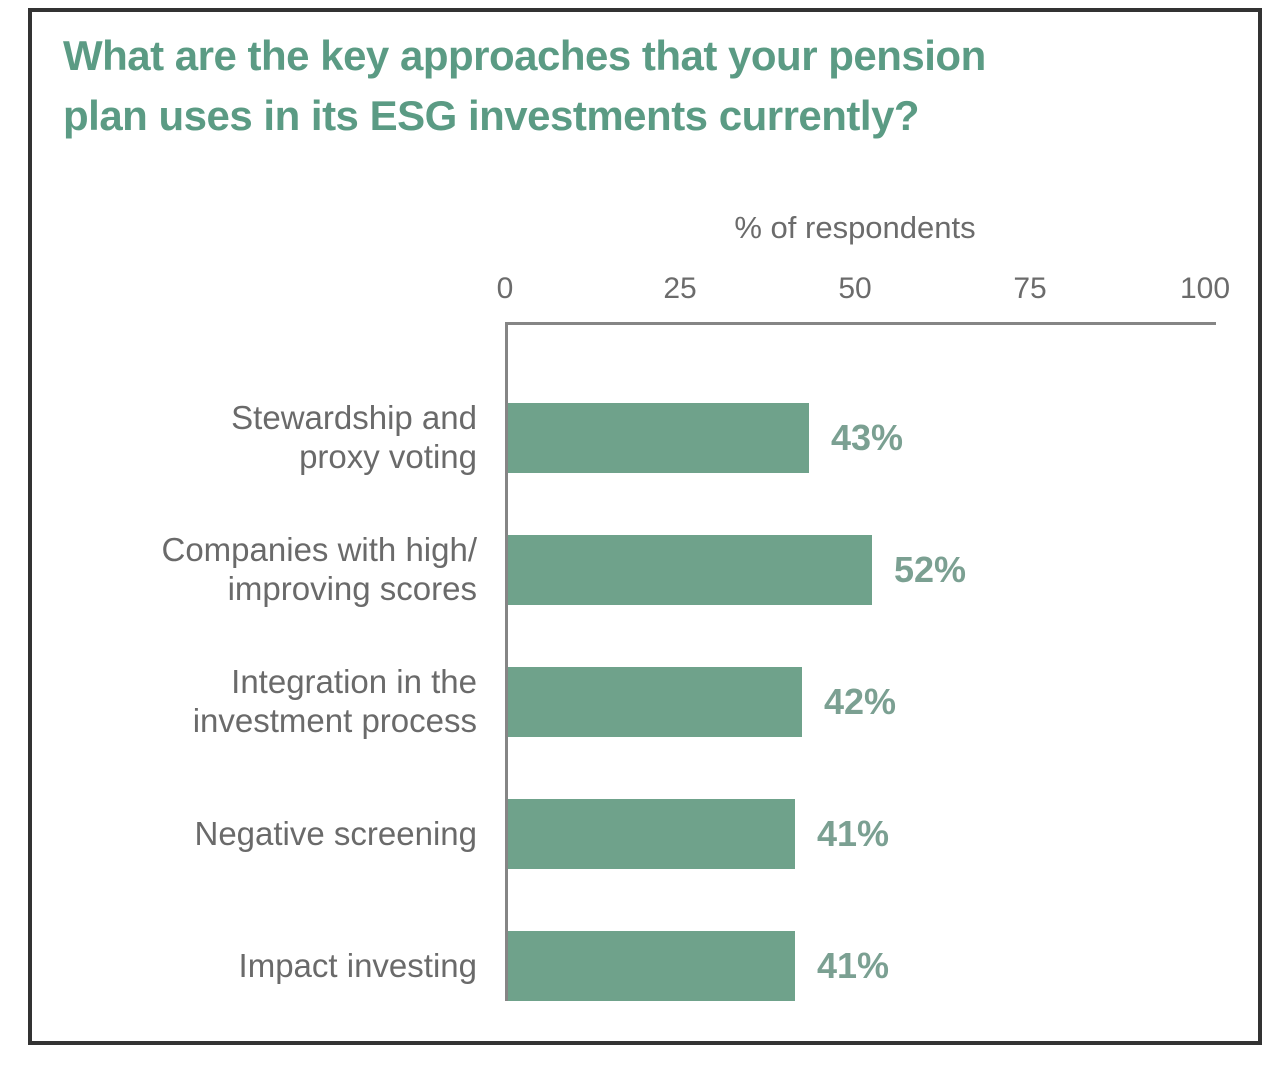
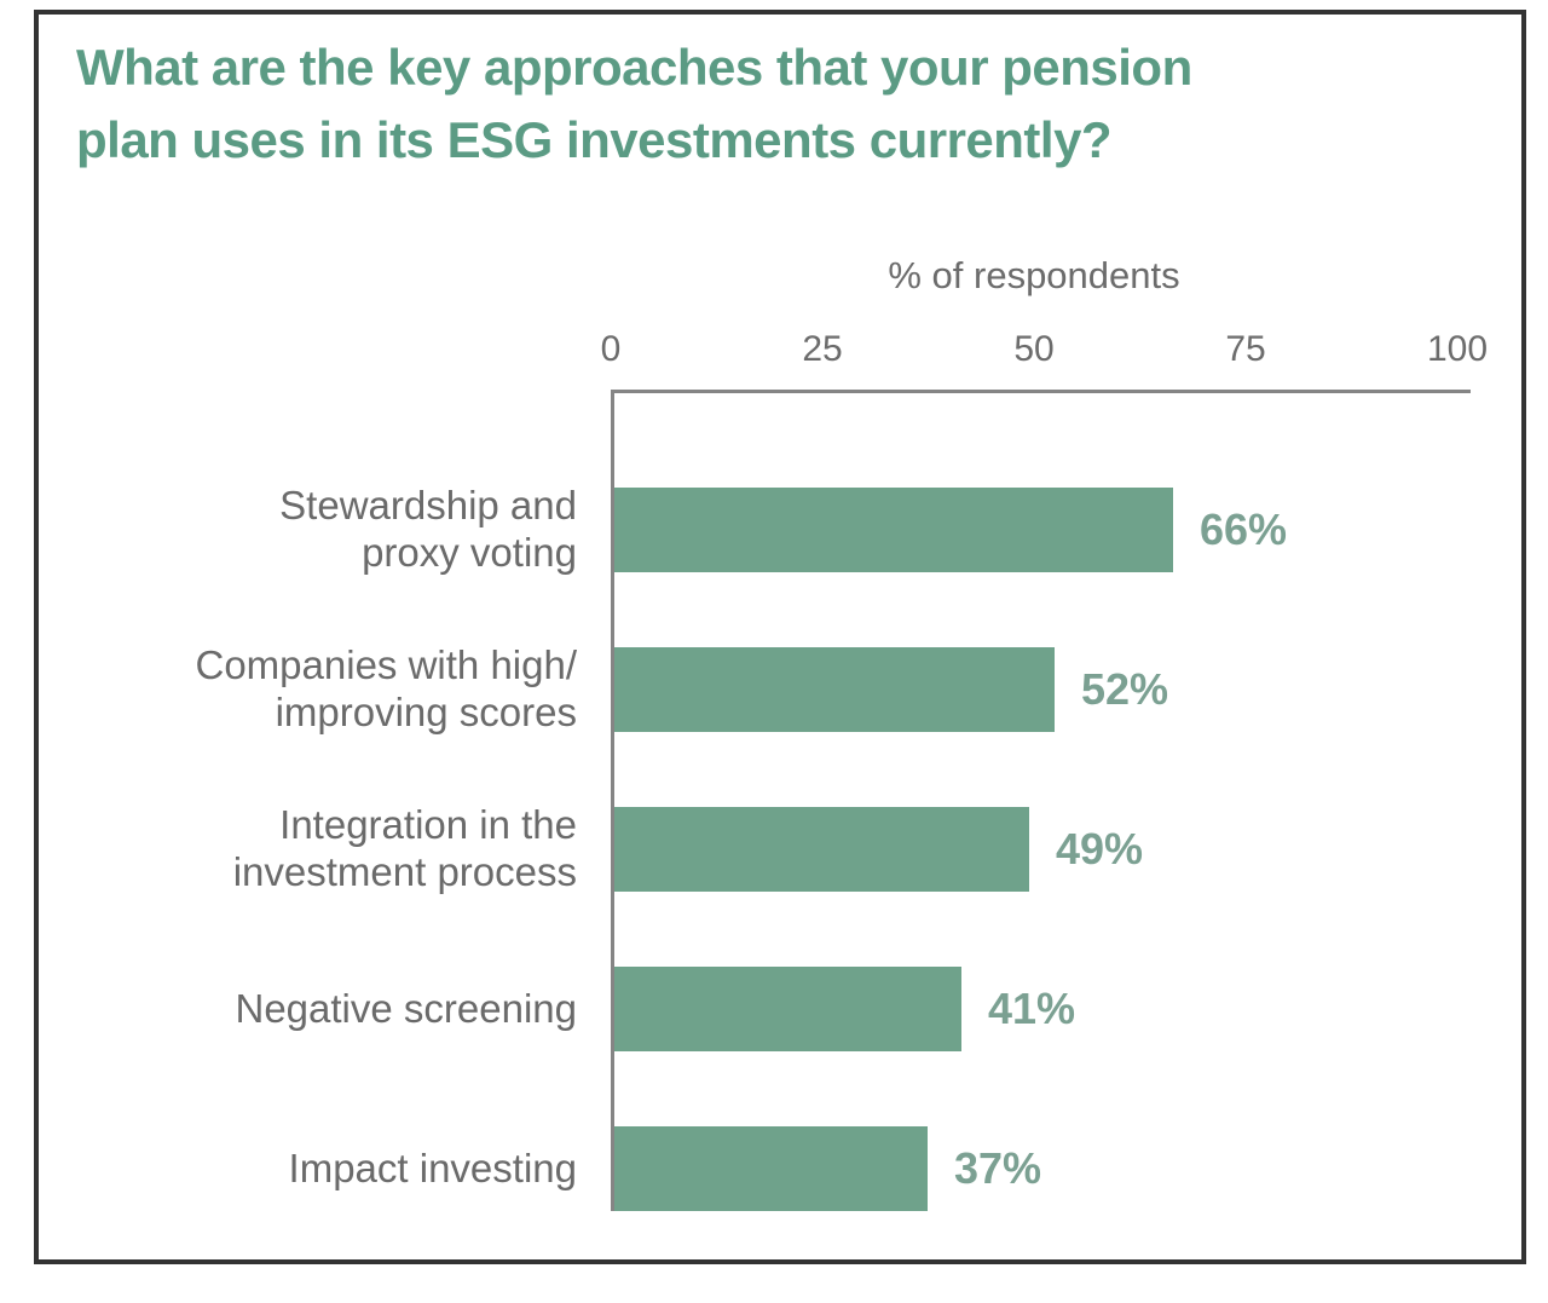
Stewardship and proxy voting: 43% -> 66%
Integration in the investment process: 42% -> 49%
Impact investing: 41% -> 37%
